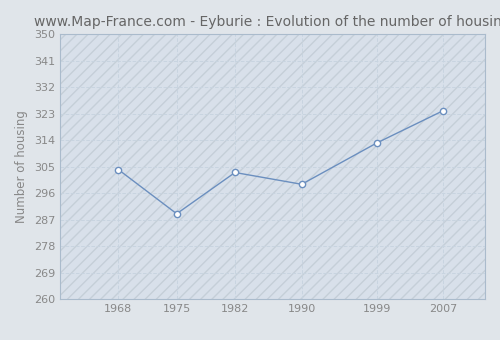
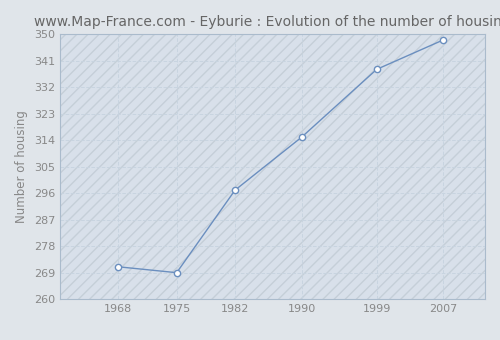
1968: 304 -> 271
1975: 289 -> 269
1982: 303 -> 297
1990: 299 -> 315
1999: 313 -> 338
2007: 324 -> 348
